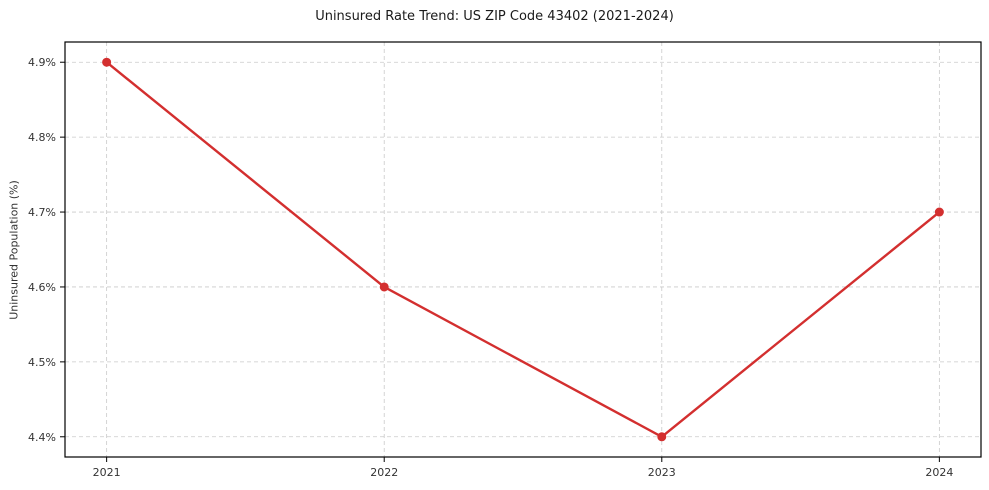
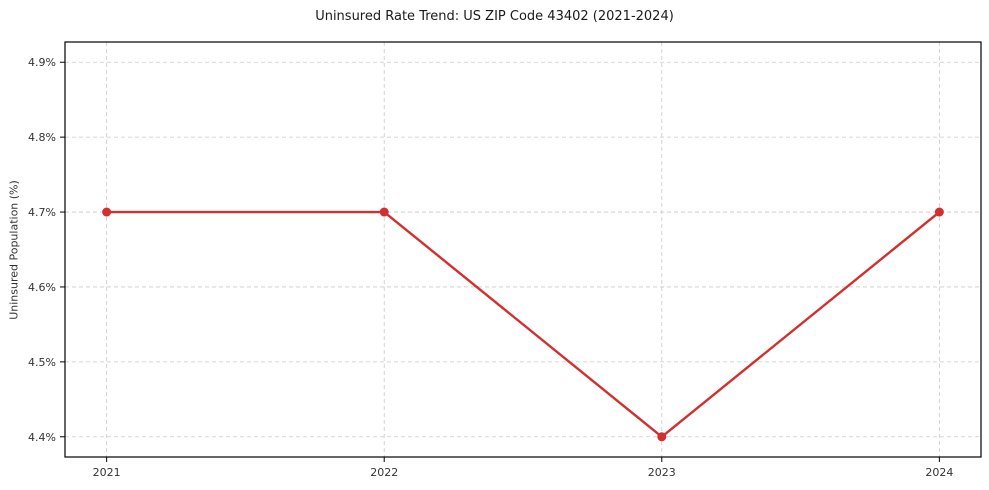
2021: 4.9% -> 4.7%
2022: 4.6% -> 4.7%
